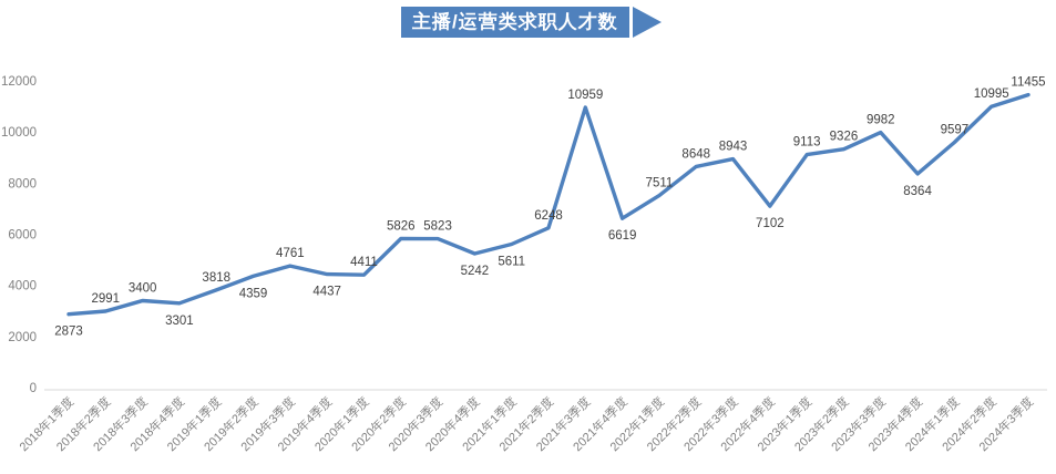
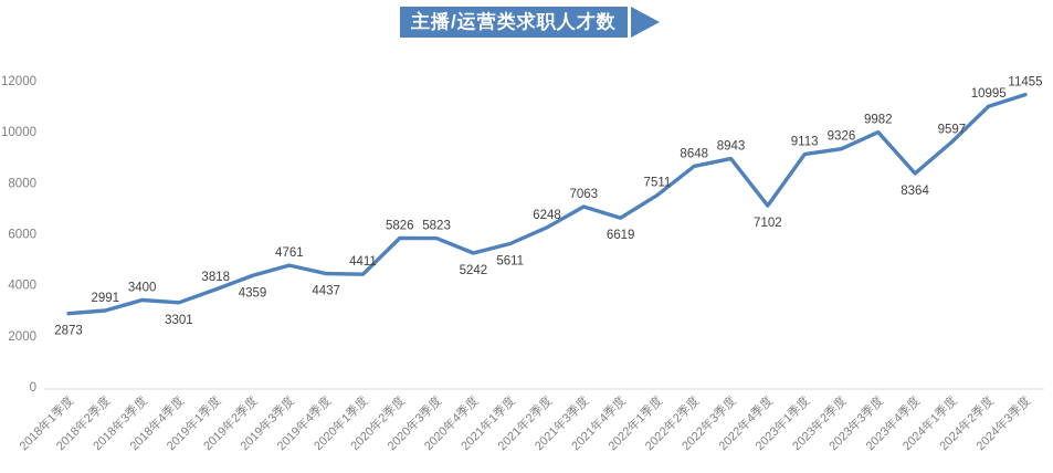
2021年3季度: 10959 -> 7063
